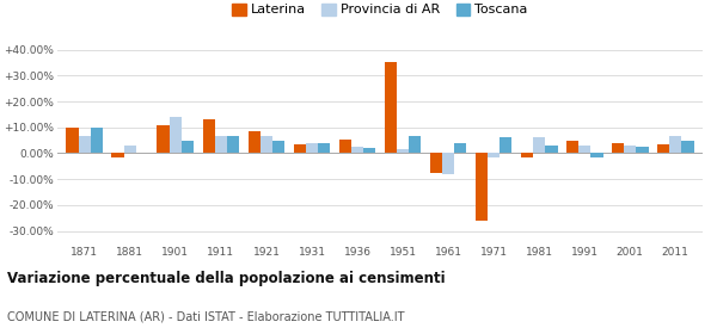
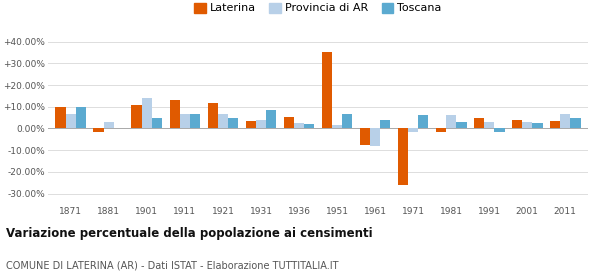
Laterina/1921: 8.5% -> 11.5%
Toscana/1931: 4.0% -> 8.5%
